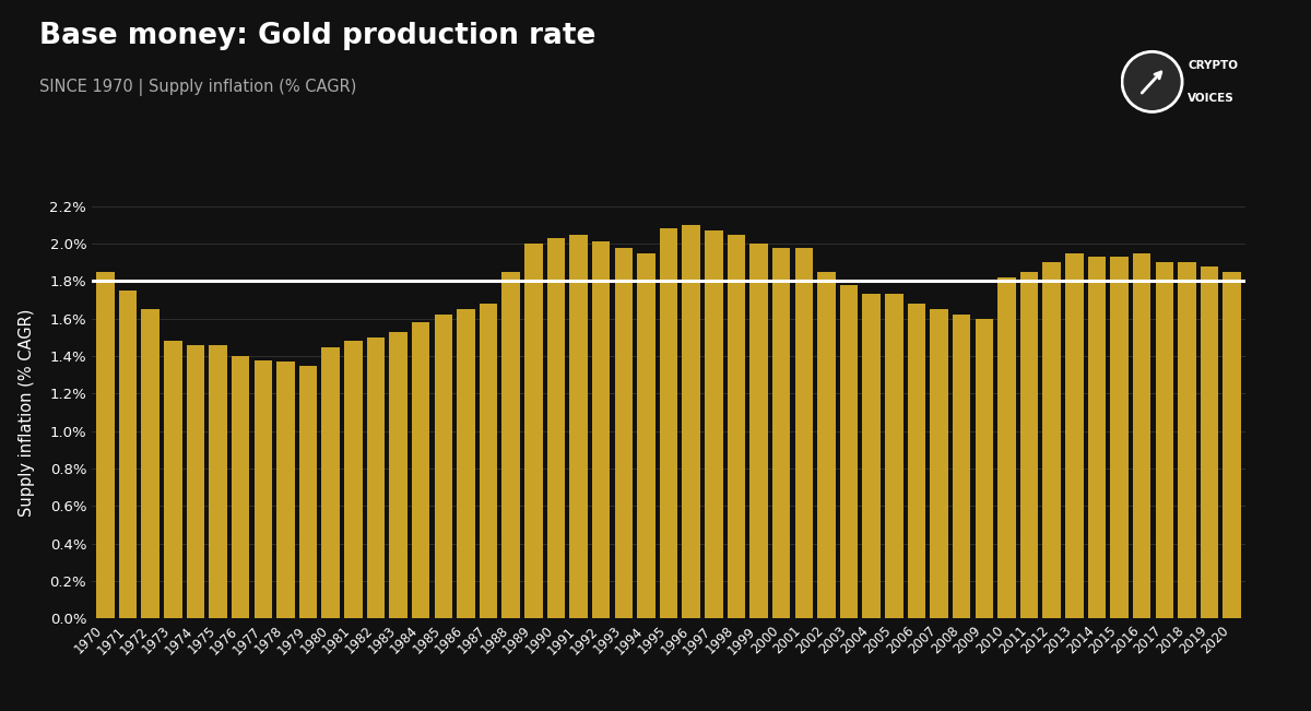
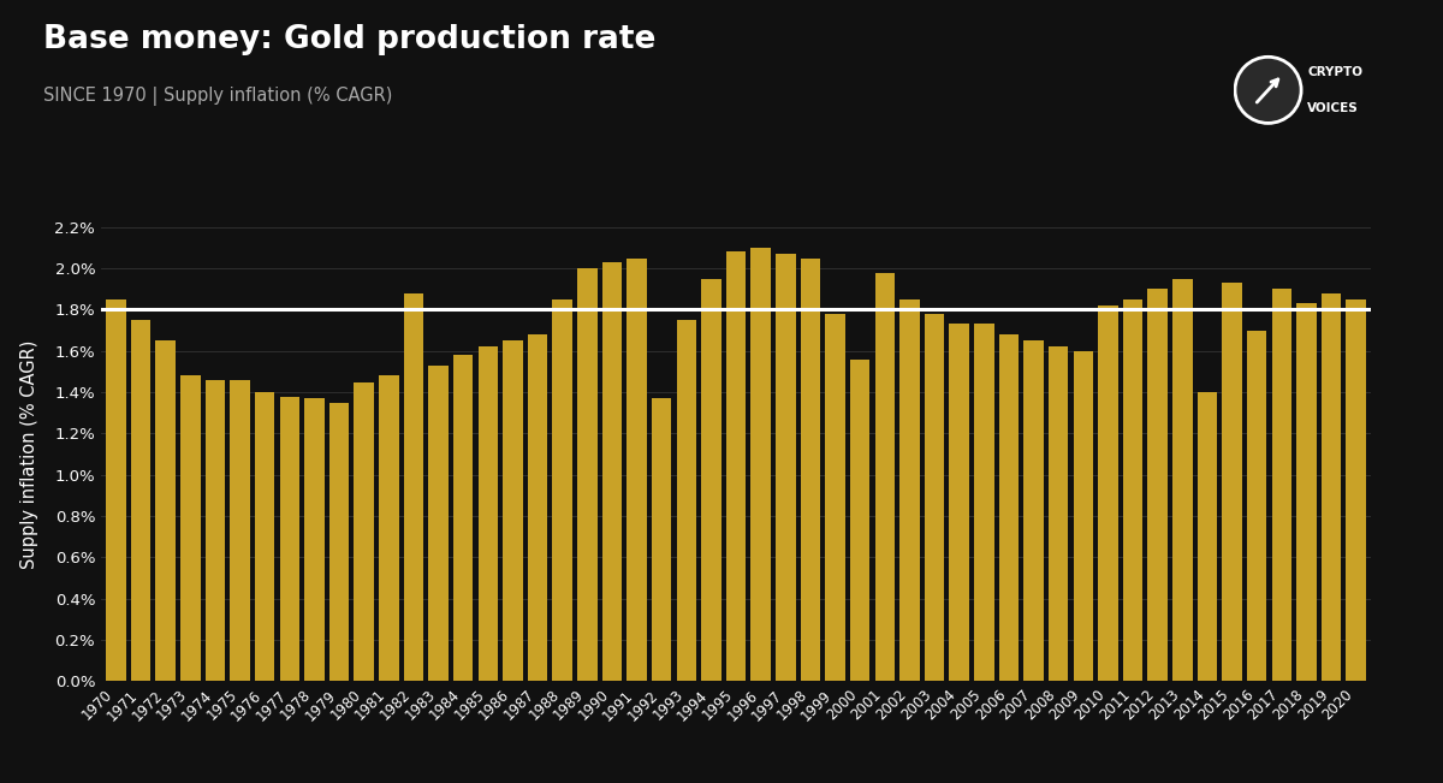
1982: 1.50% -> 1.88%
1992: 2.01% -> 1.37%
1993: 1.98% -> 1.75%
1999: 2.00% -> 1.78%
2000: 1.98% -> 1.56%
2014: 1.93% -> 1.40%
2016: 1.95% -> 1.70%
2018: 1.90% -> 1.83%
